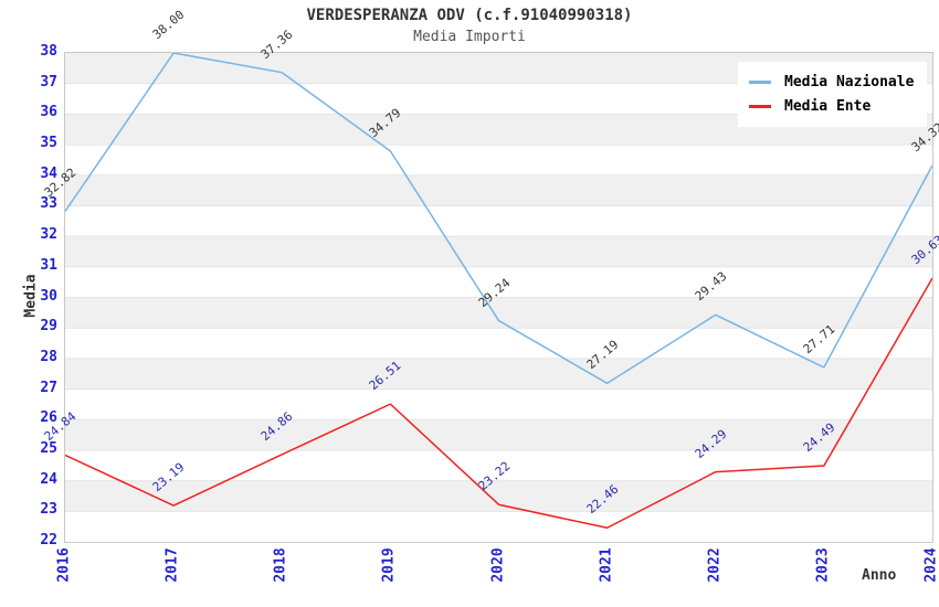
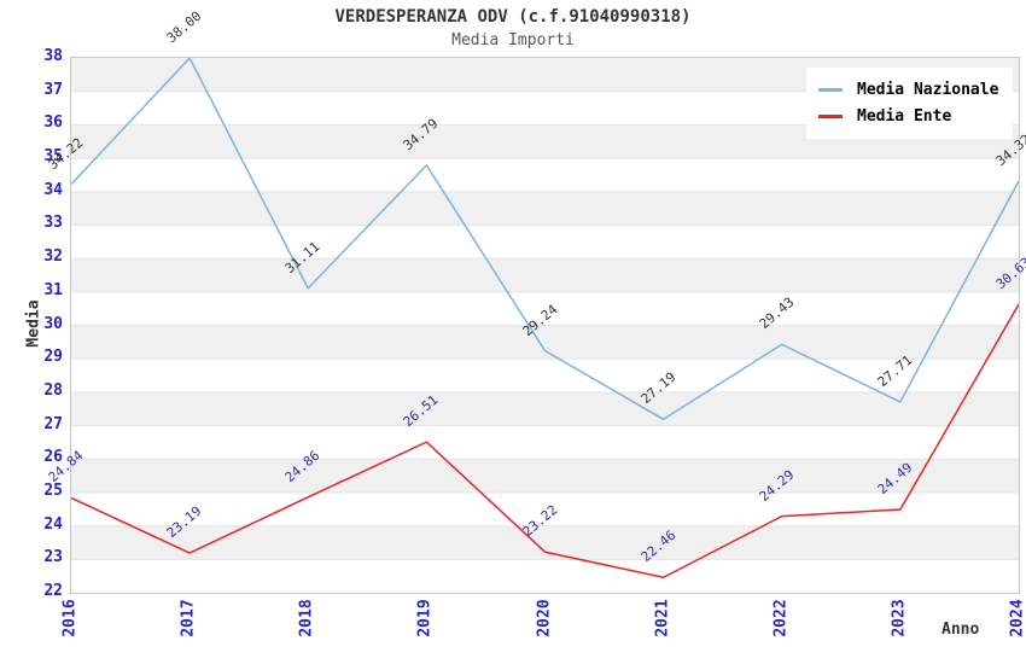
Media Nazionale/2016: 32.82 -> 34.22
Media Nazionale/2018: 37.36 -> 31.11
